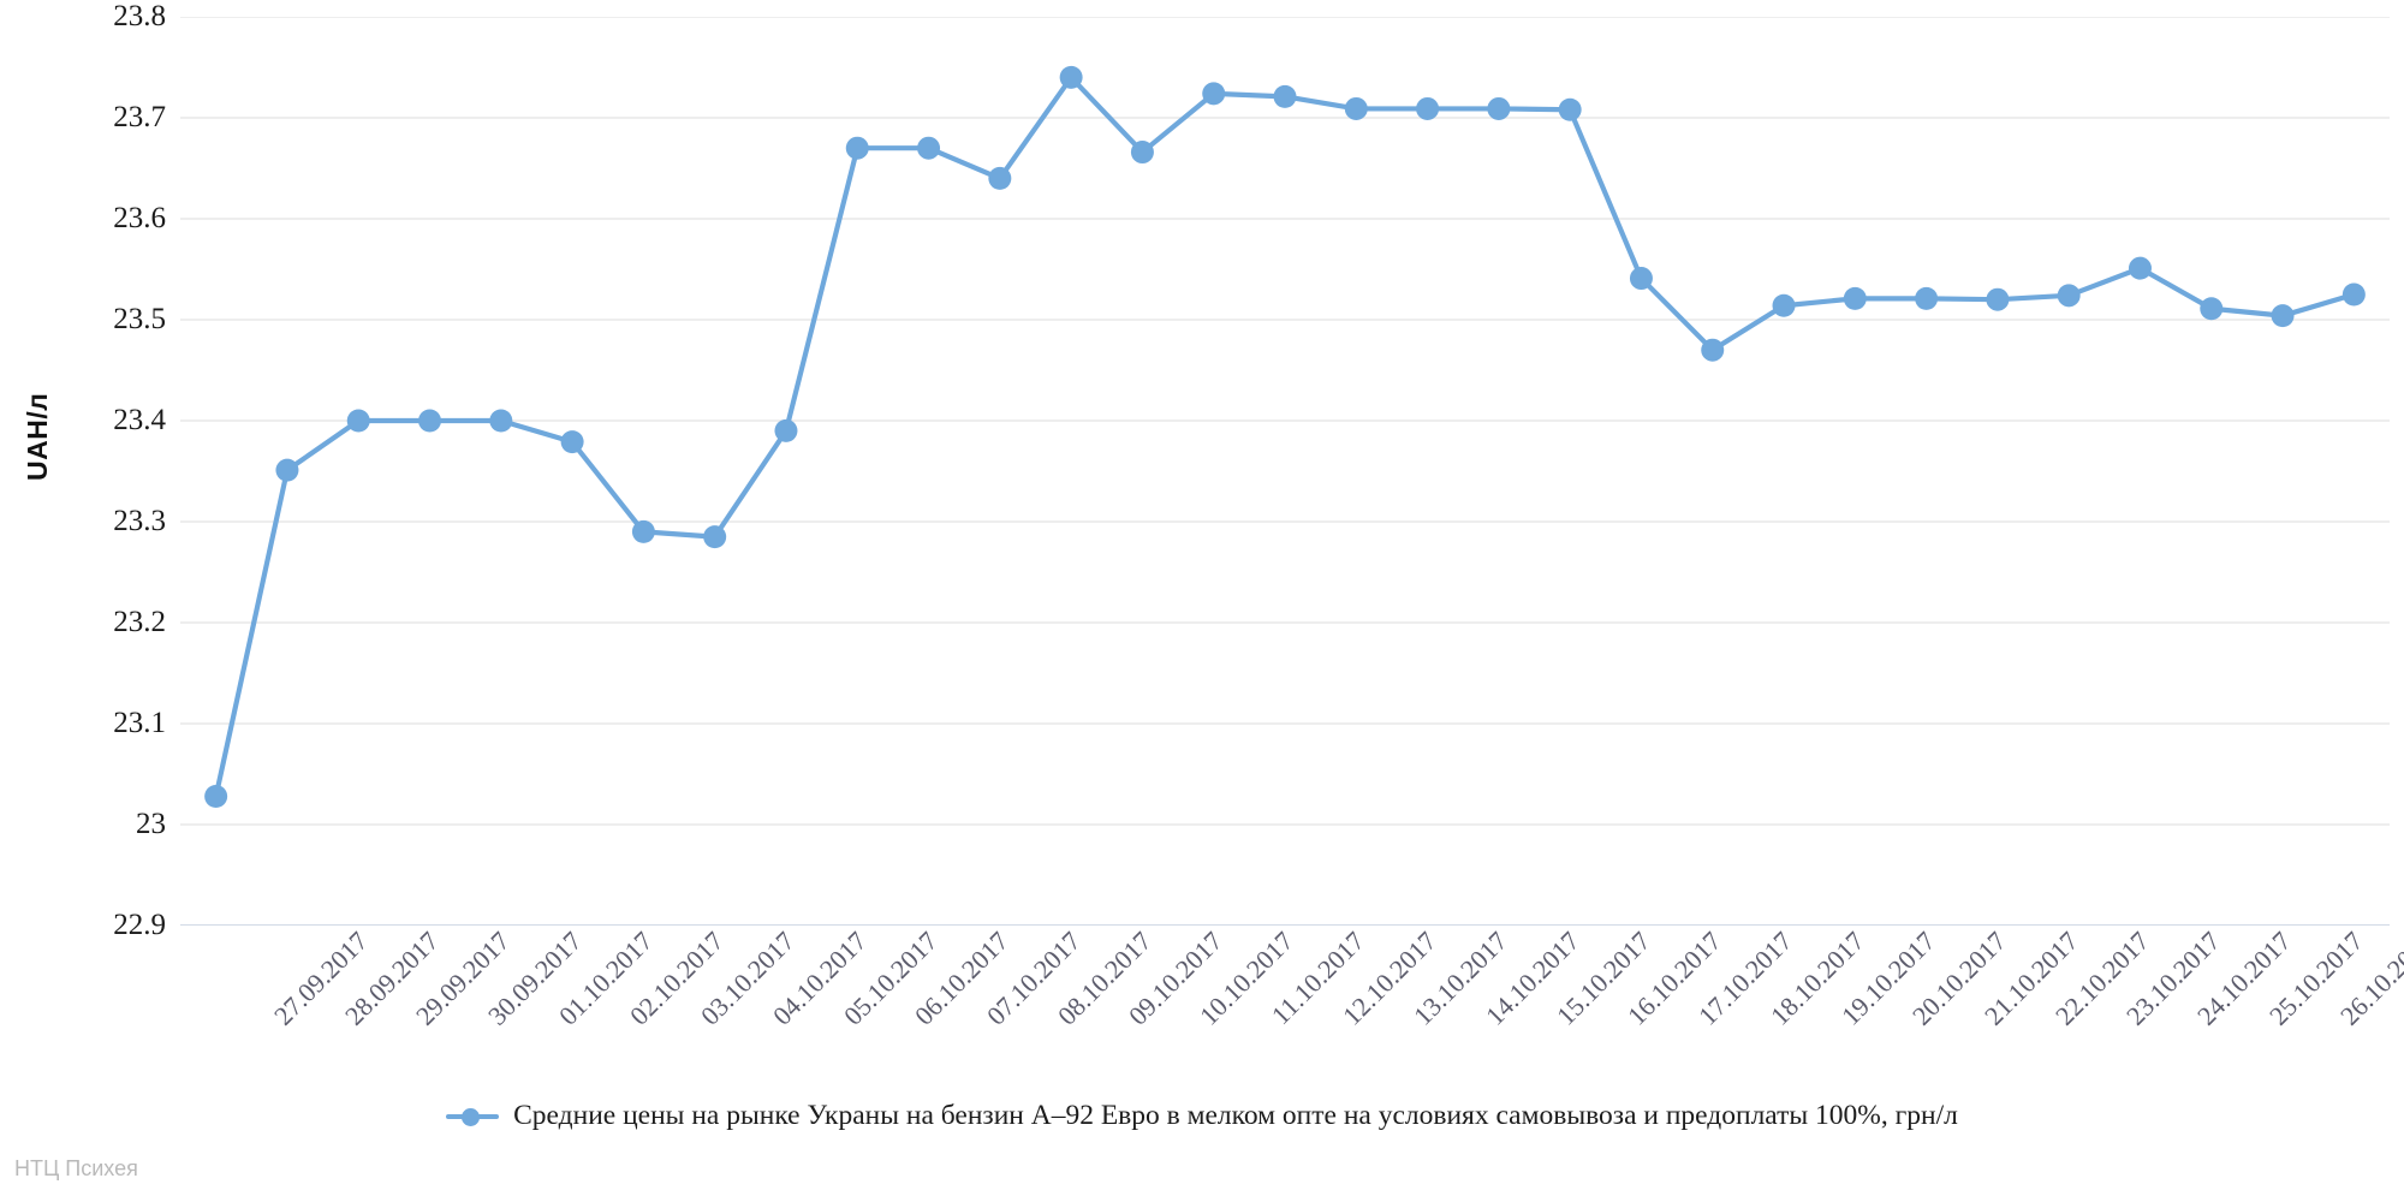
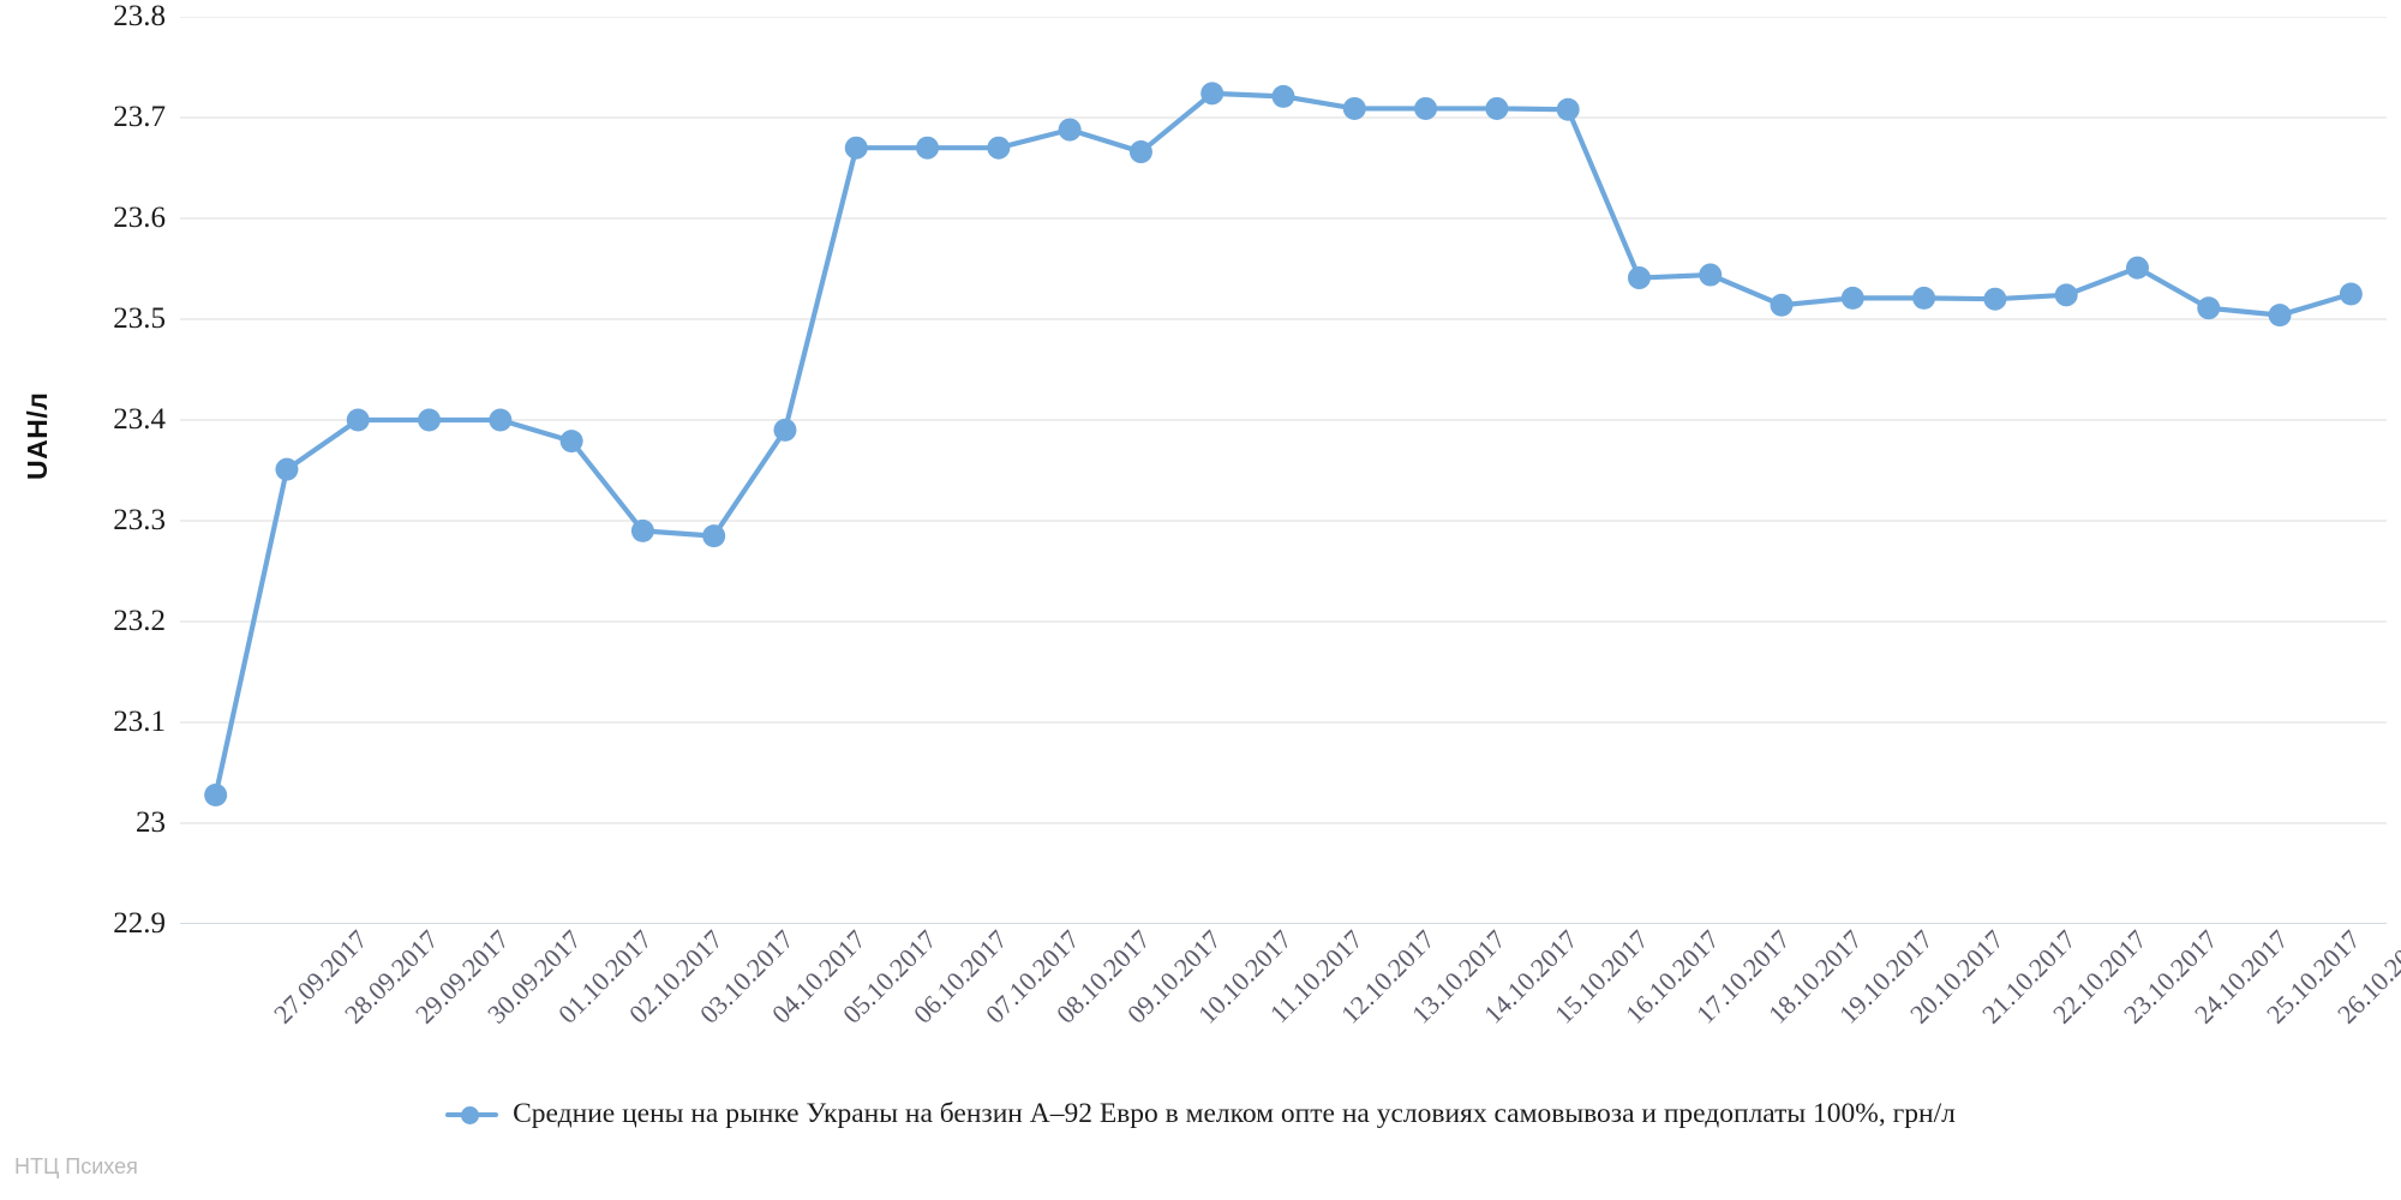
08.10.2017: 23.64 -> 23.67
09.10.2017: 23.74 -> 23.69
18.10.2017: 23.47 -> 23.54
